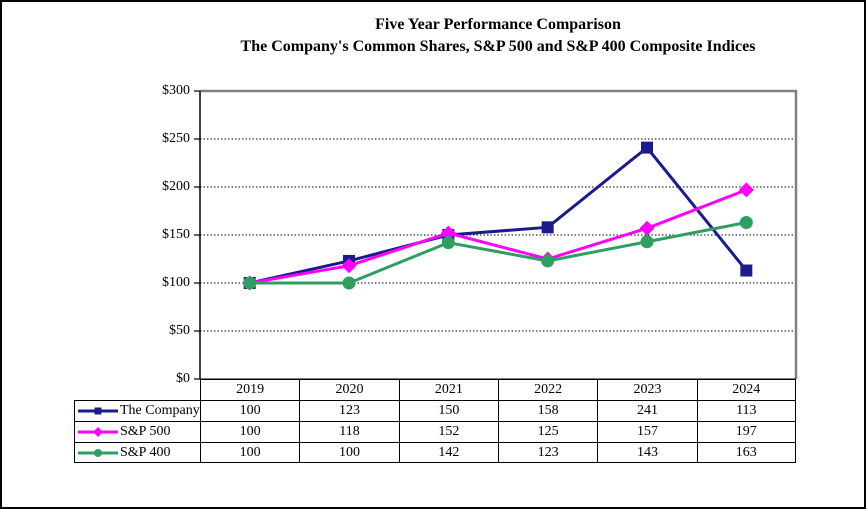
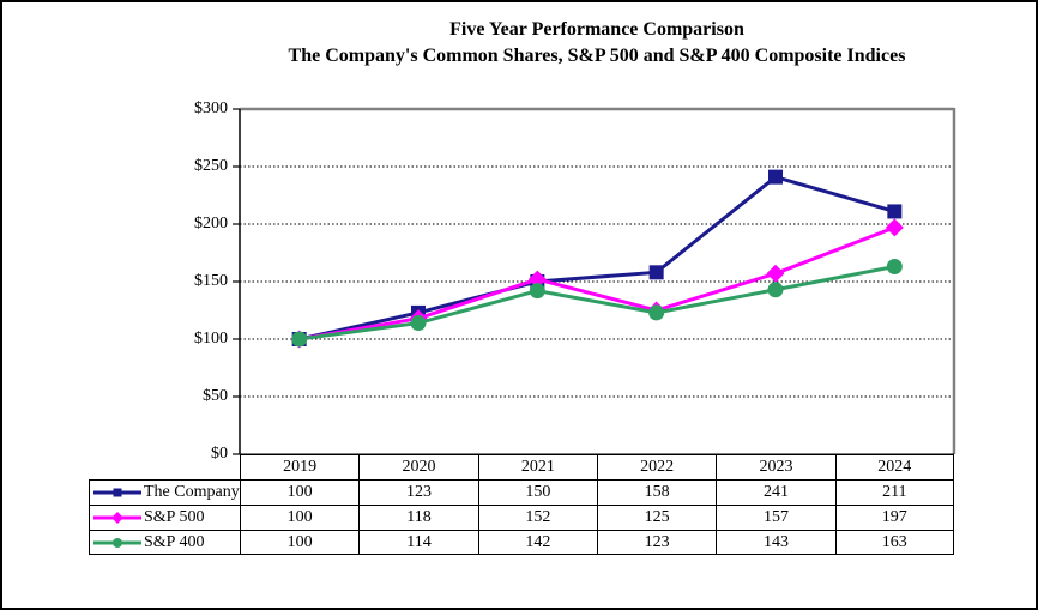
S&P 400/2020: 100 -> 114
The Company/2024: 113 -> 211
